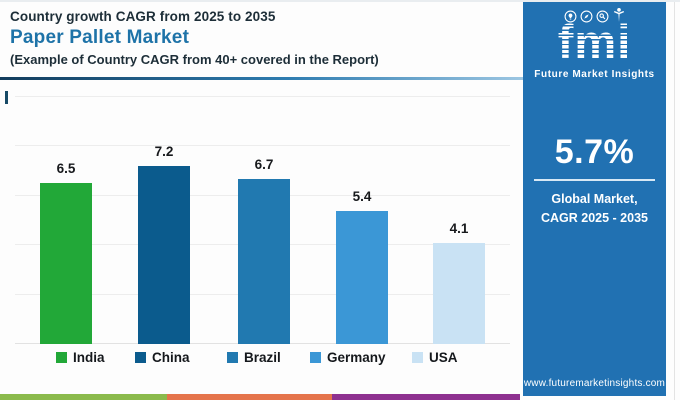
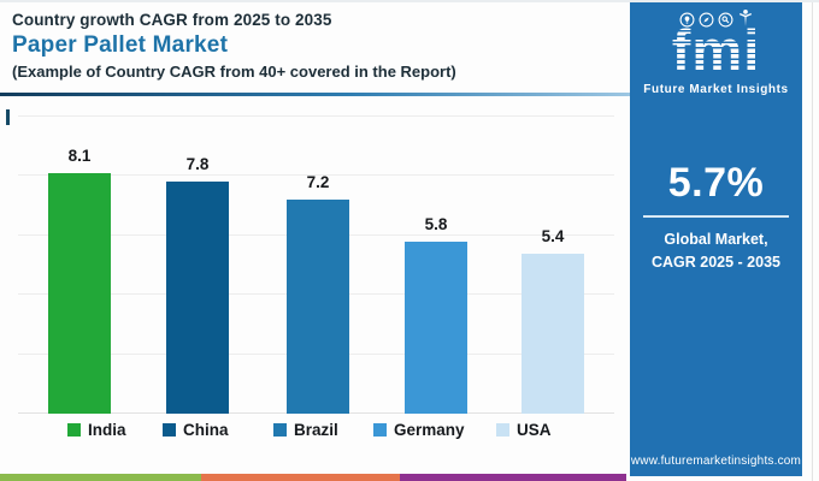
India: 6.5 -> 8.1
China: 7.2 -> 7.8
Brazil: 6.7 -> 7.2
Germany: 5.4 -> 5.8
USA: 4.1 -> 5.4
